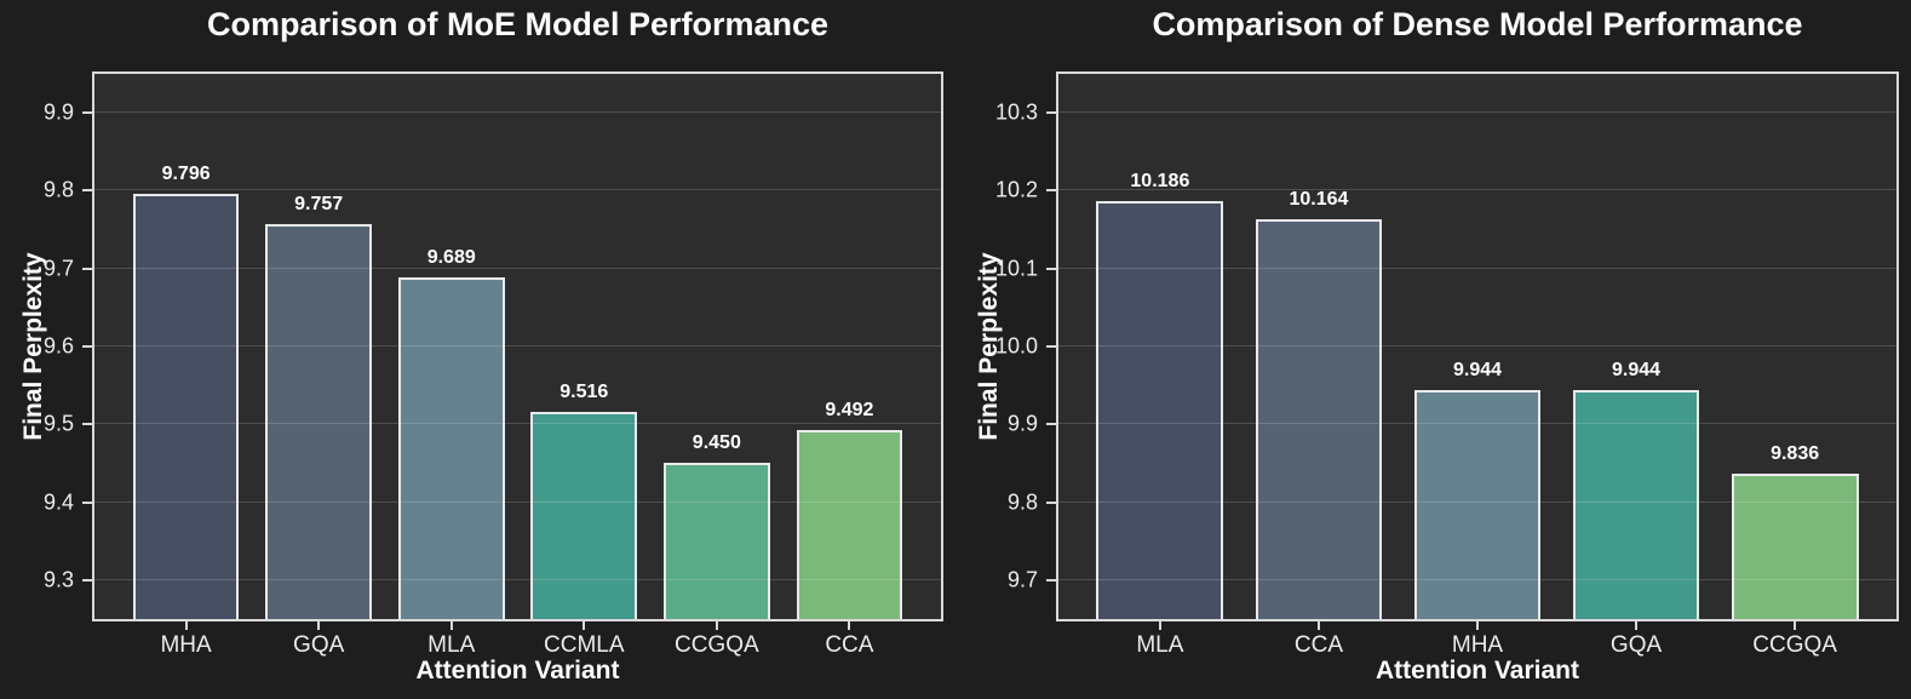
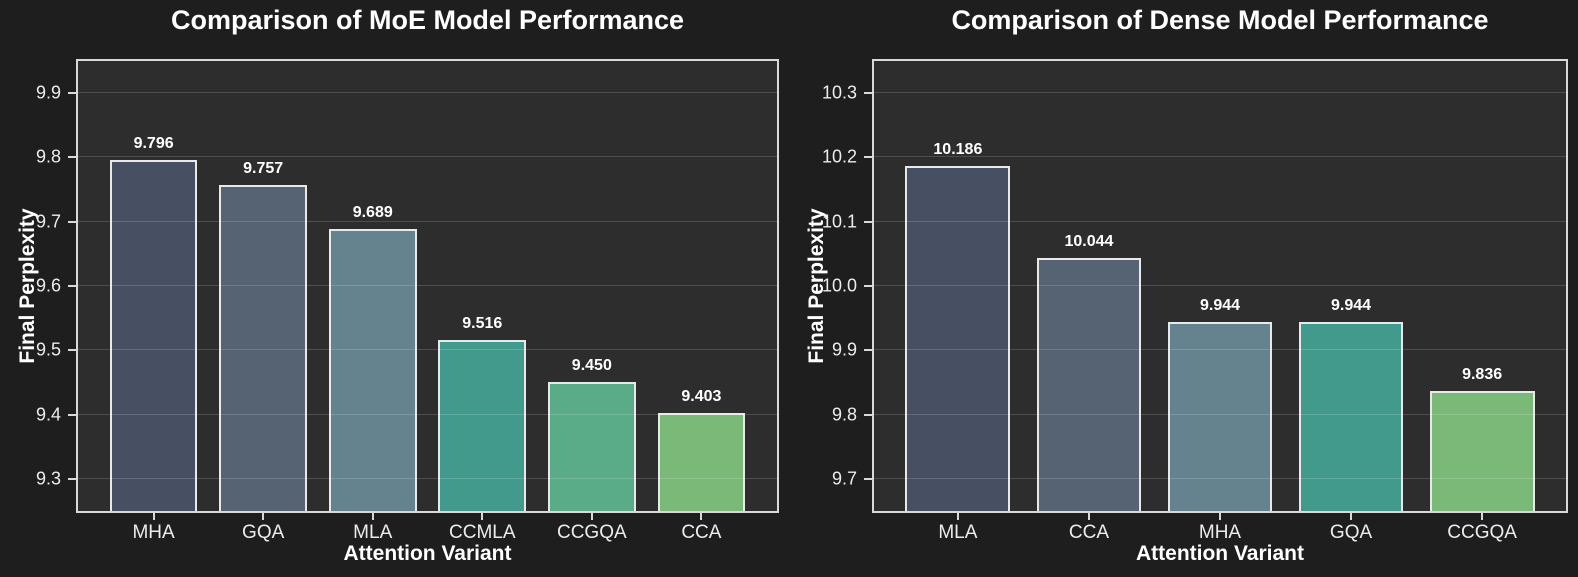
Comparison of MoE Model Performance/CCA: 9.492 -> 9.403
Comparison of Dense Model Performance/CCA: 10.164 -> 10.044
